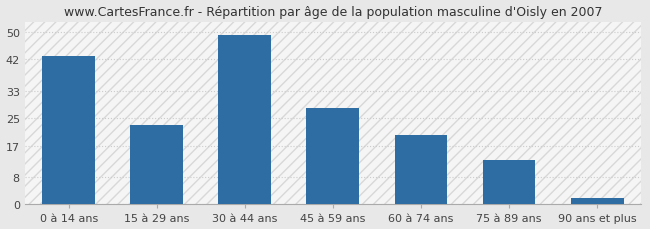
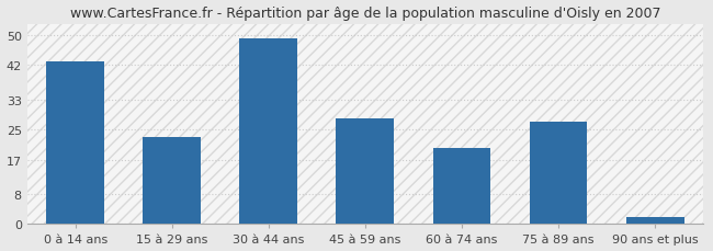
75 à 89 ans: 13 -> 27
